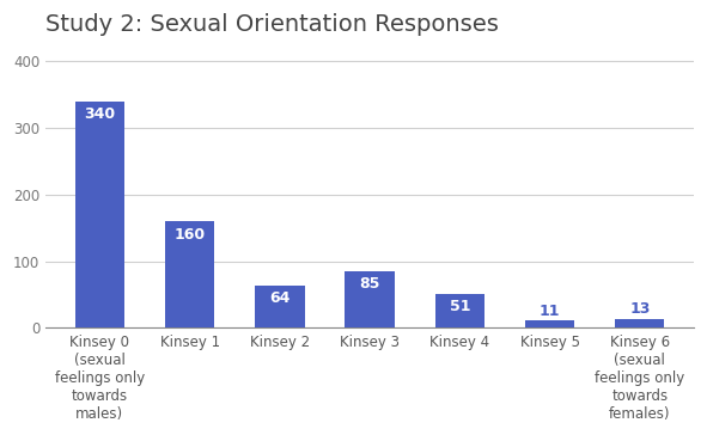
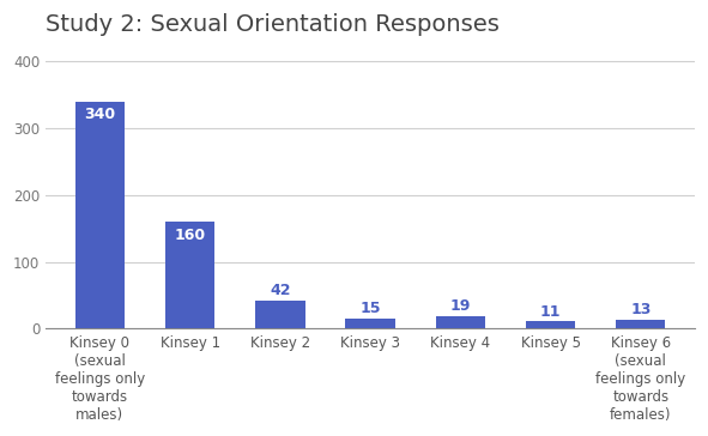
Kinsey 2: 64 -> 42
Kinsey 3: 85 -> 15
Kinsey 4: 51 -> 19
